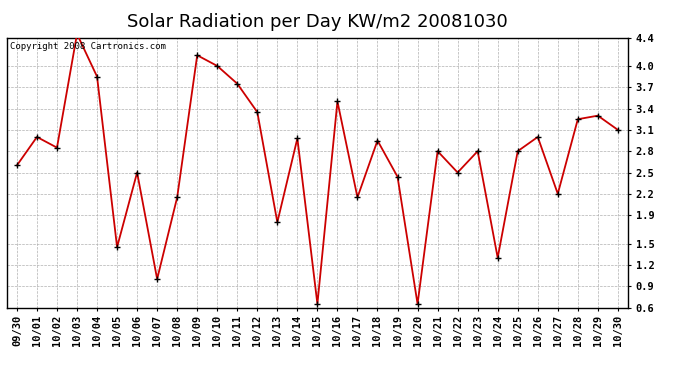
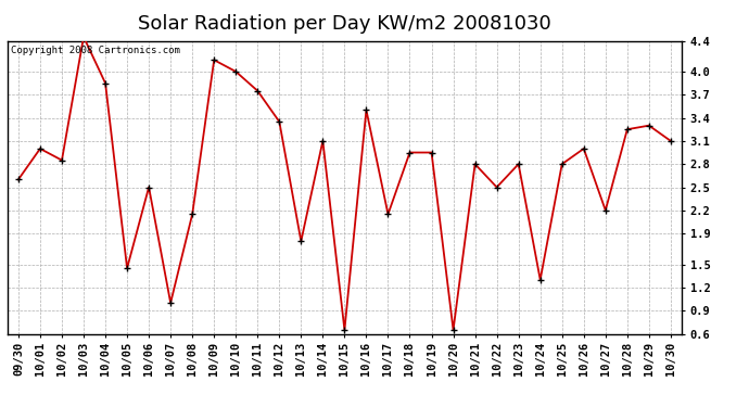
10/14: 2.98 -> 3.10
10/19: 2.44 -> 2.95
